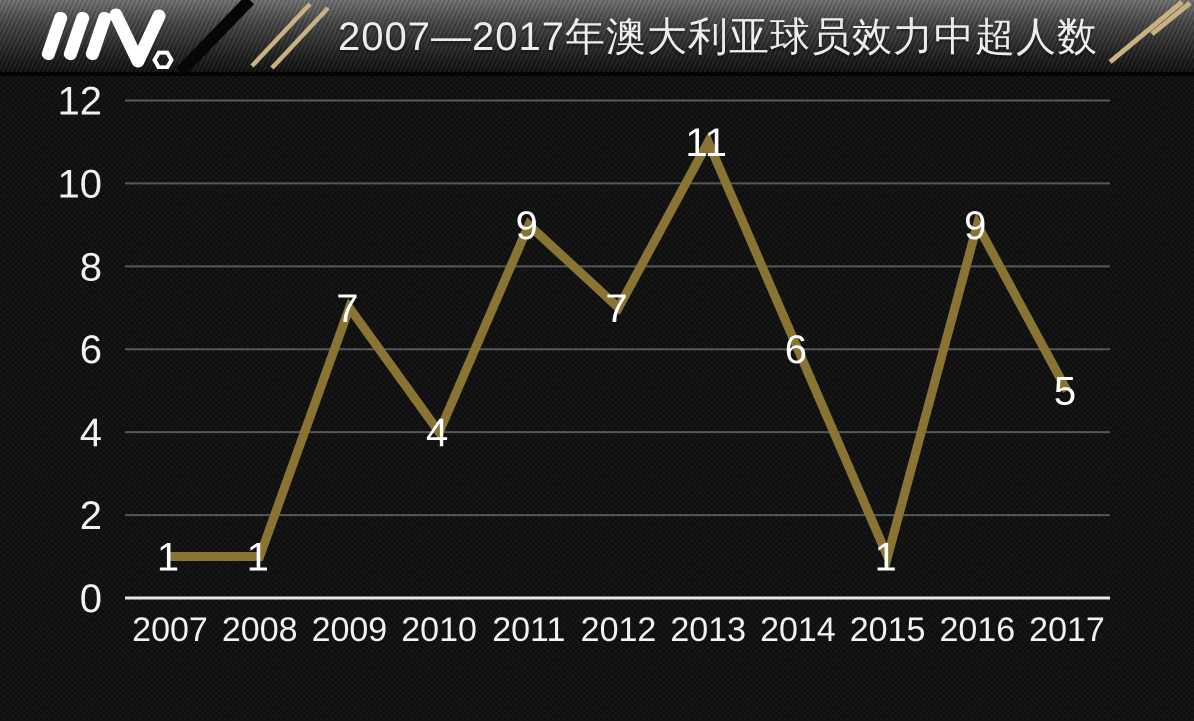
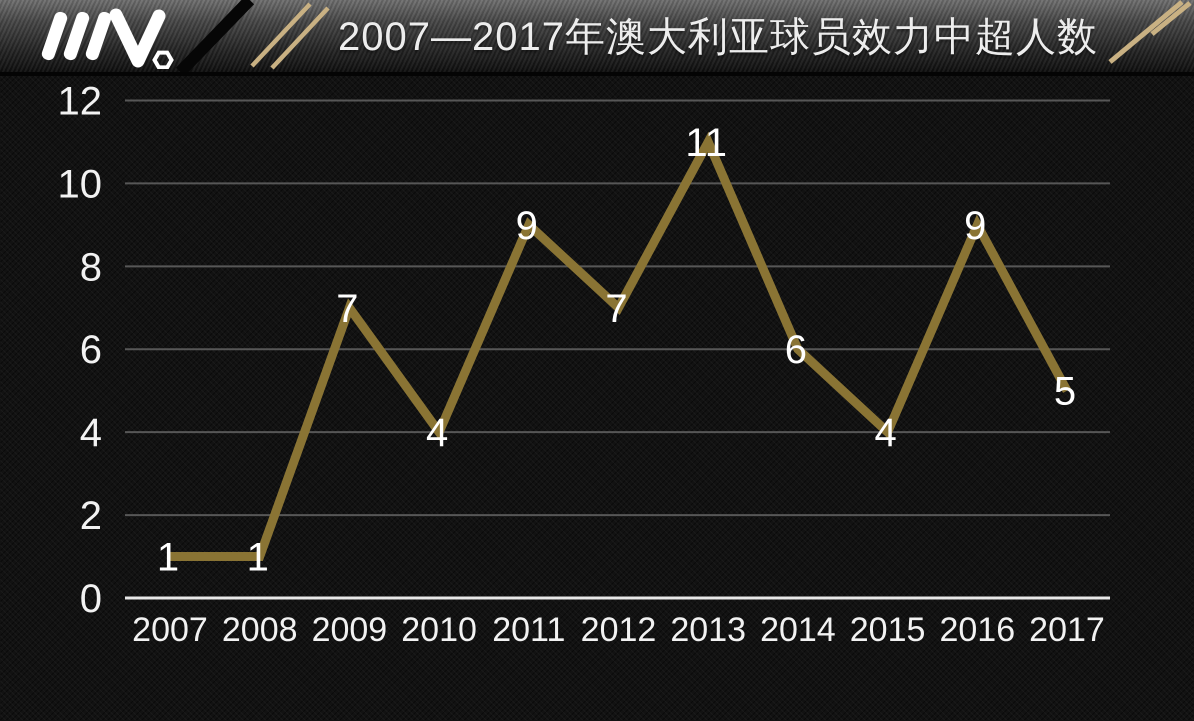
2015: 1 -> 4
